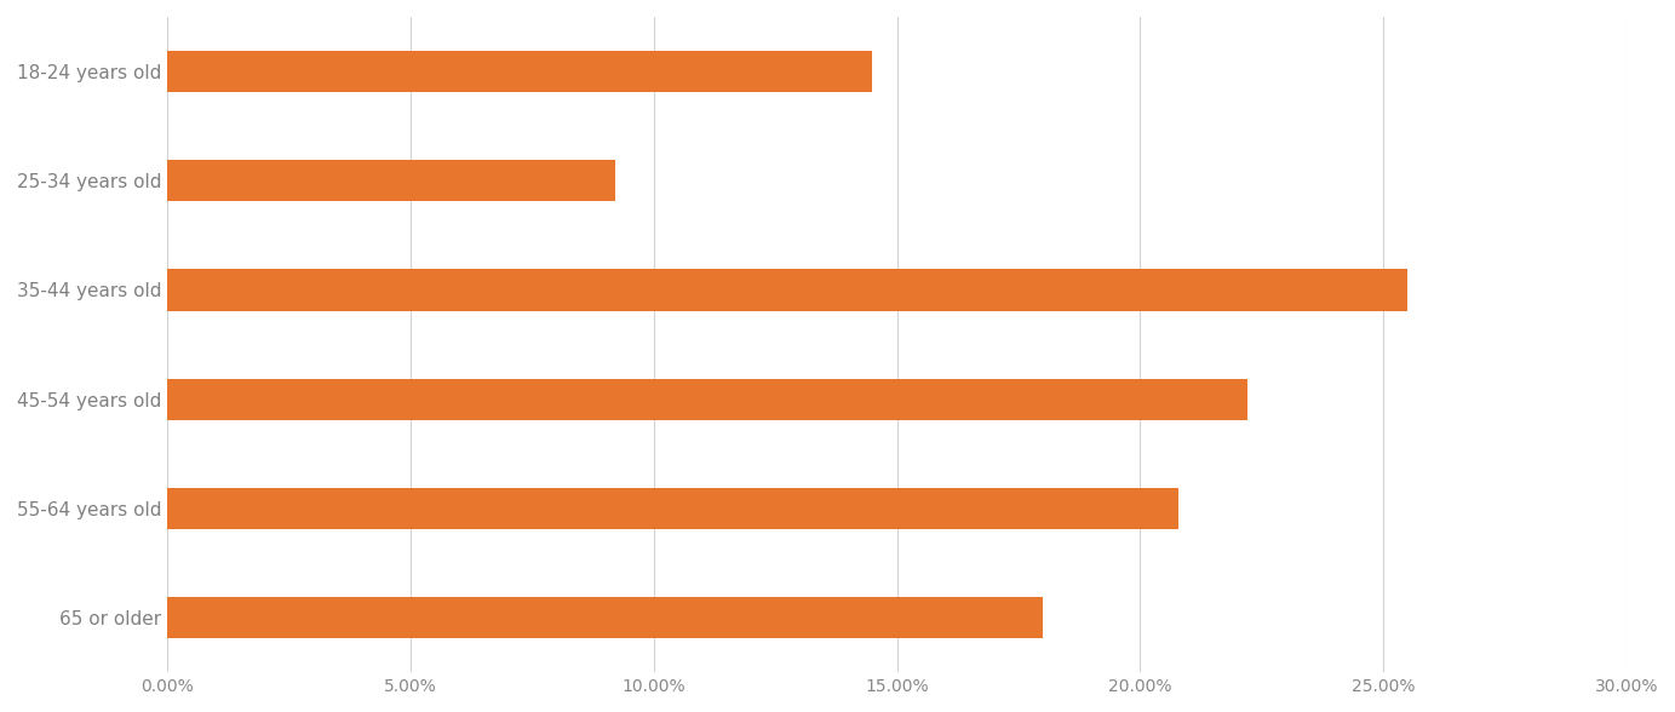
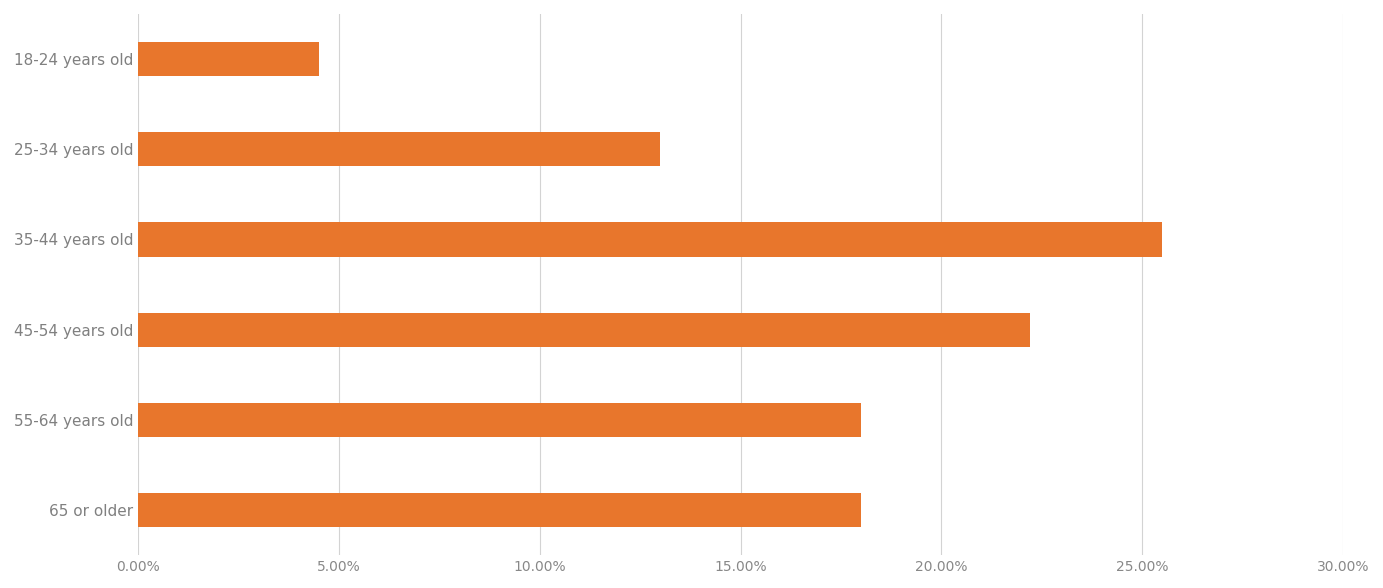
18-24 years old: 14.5% -> 4.5%
25-34 years old: 9.2% -> 13.0%
55-64 years old: 20.8% -> 18.0%
